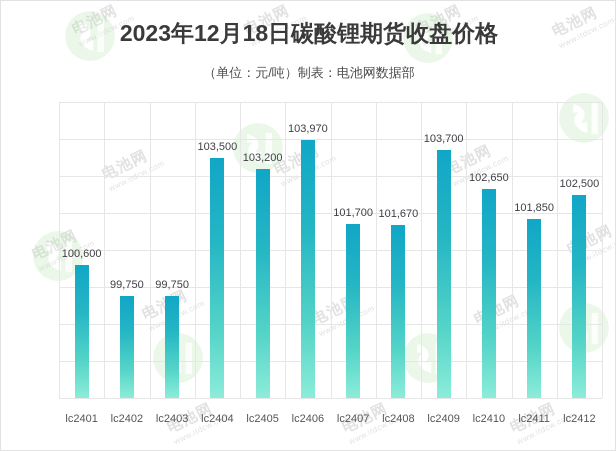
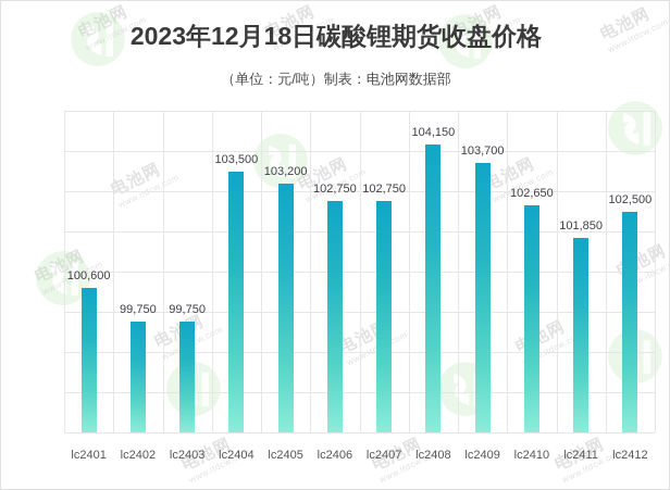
lc2406: 103,970 -> 102,750
lc2407: 101,700 -> 102,750
lc2408: 101,670 -> 104,150
